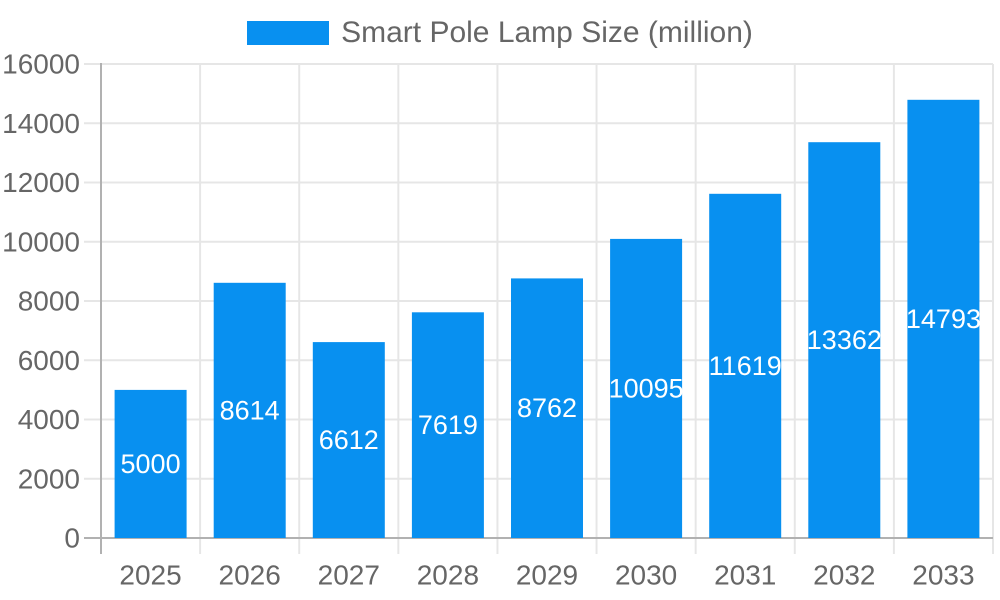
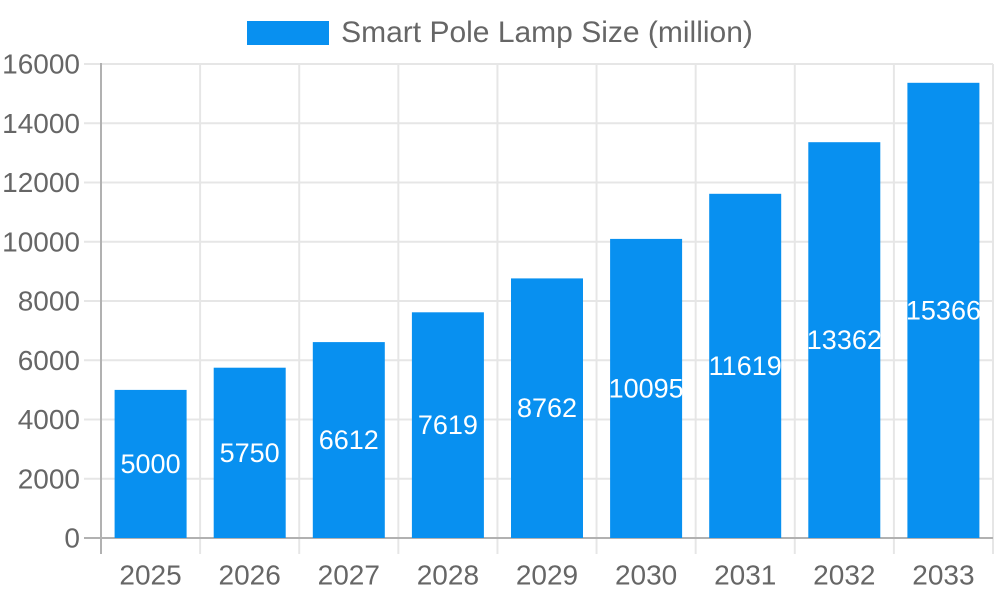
2026: 8614 -> 5750
2033: 14793 -> 15366
